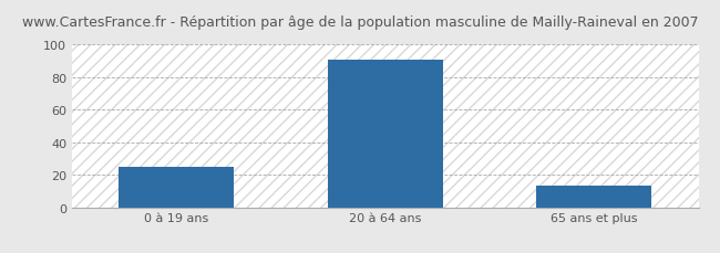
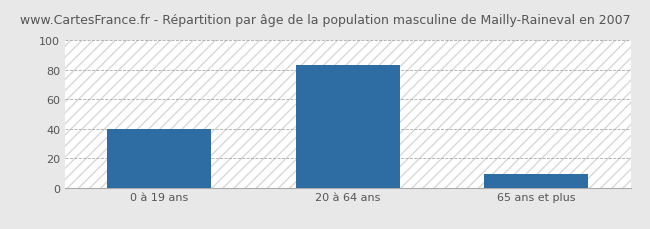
0 à 19 ans: 25 -> 40
20 à 64 ans: 91 -> 83
65 ans et plus: 13 -> 9
